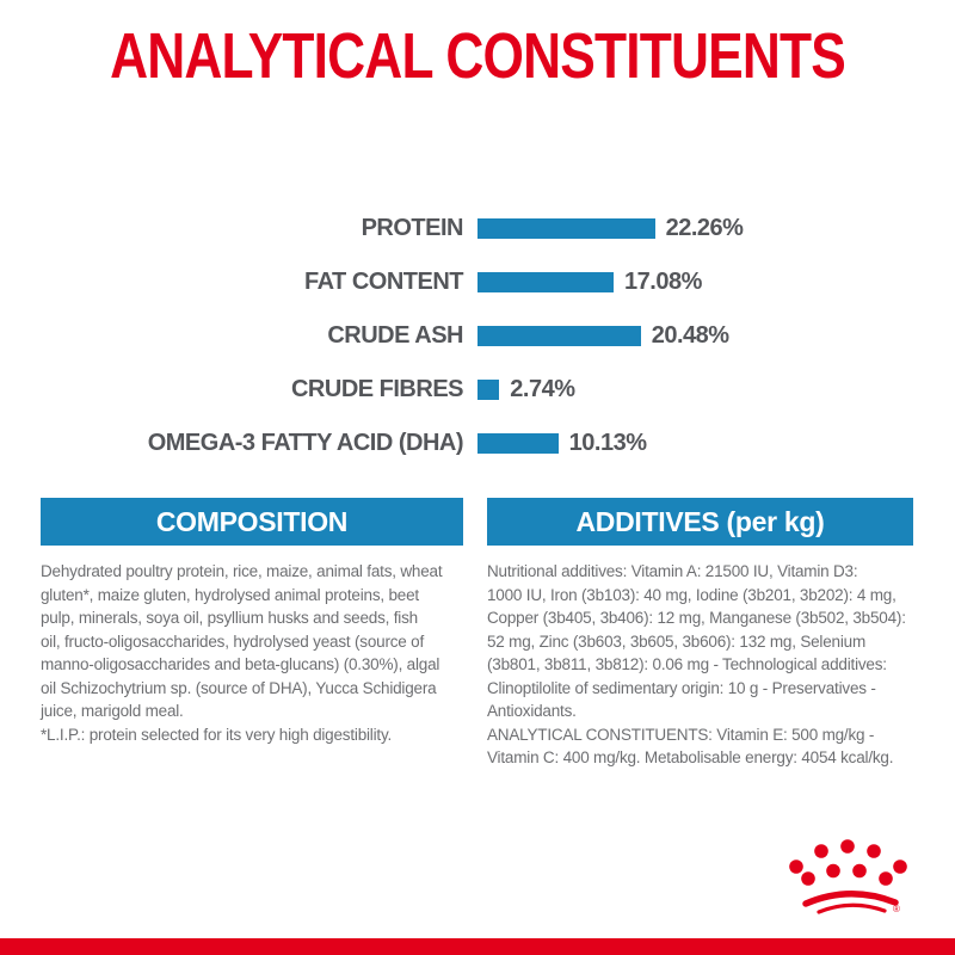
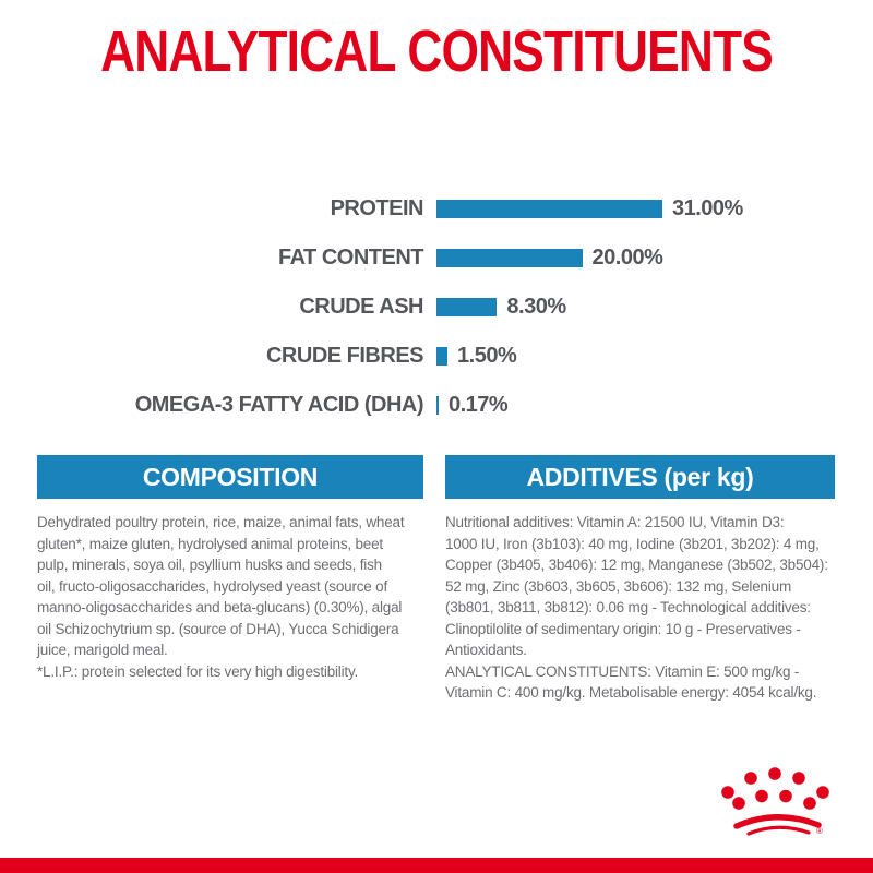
PROTEIN: 22.26% -> 31.00%
FAT CONTENT: 17.08% -> 20.00%
CRUDE ASH: 20.48% -> 8.30%
CRUDE FIBRES: 2.74% -> 1.50%
OMEGA-3 FATTY ACID (DHA): 10.13% -> 0.17%
